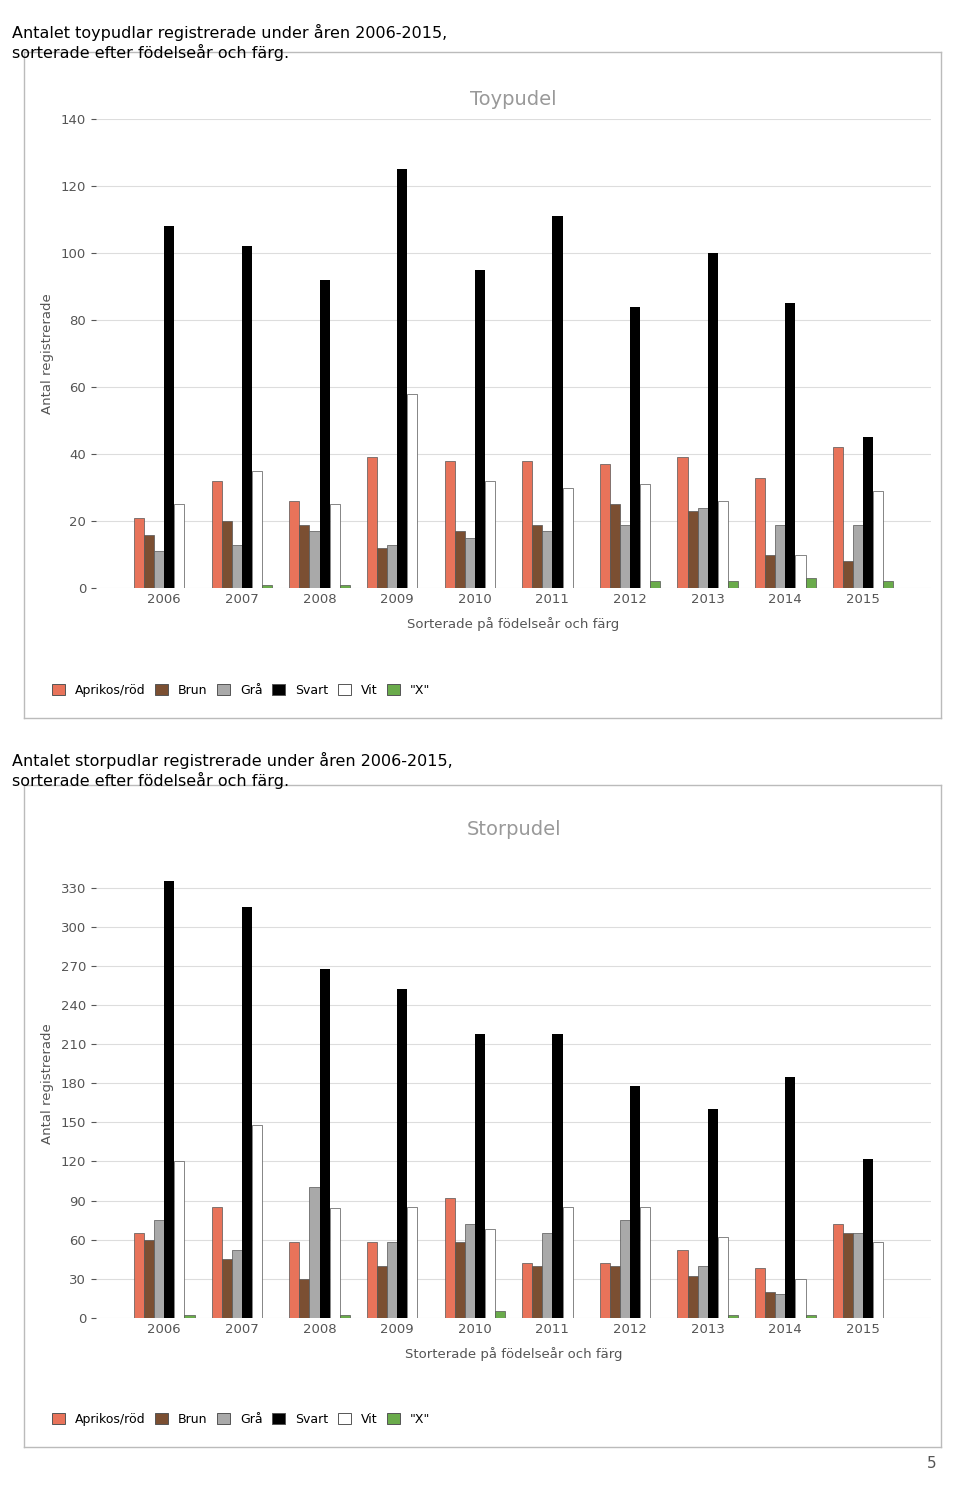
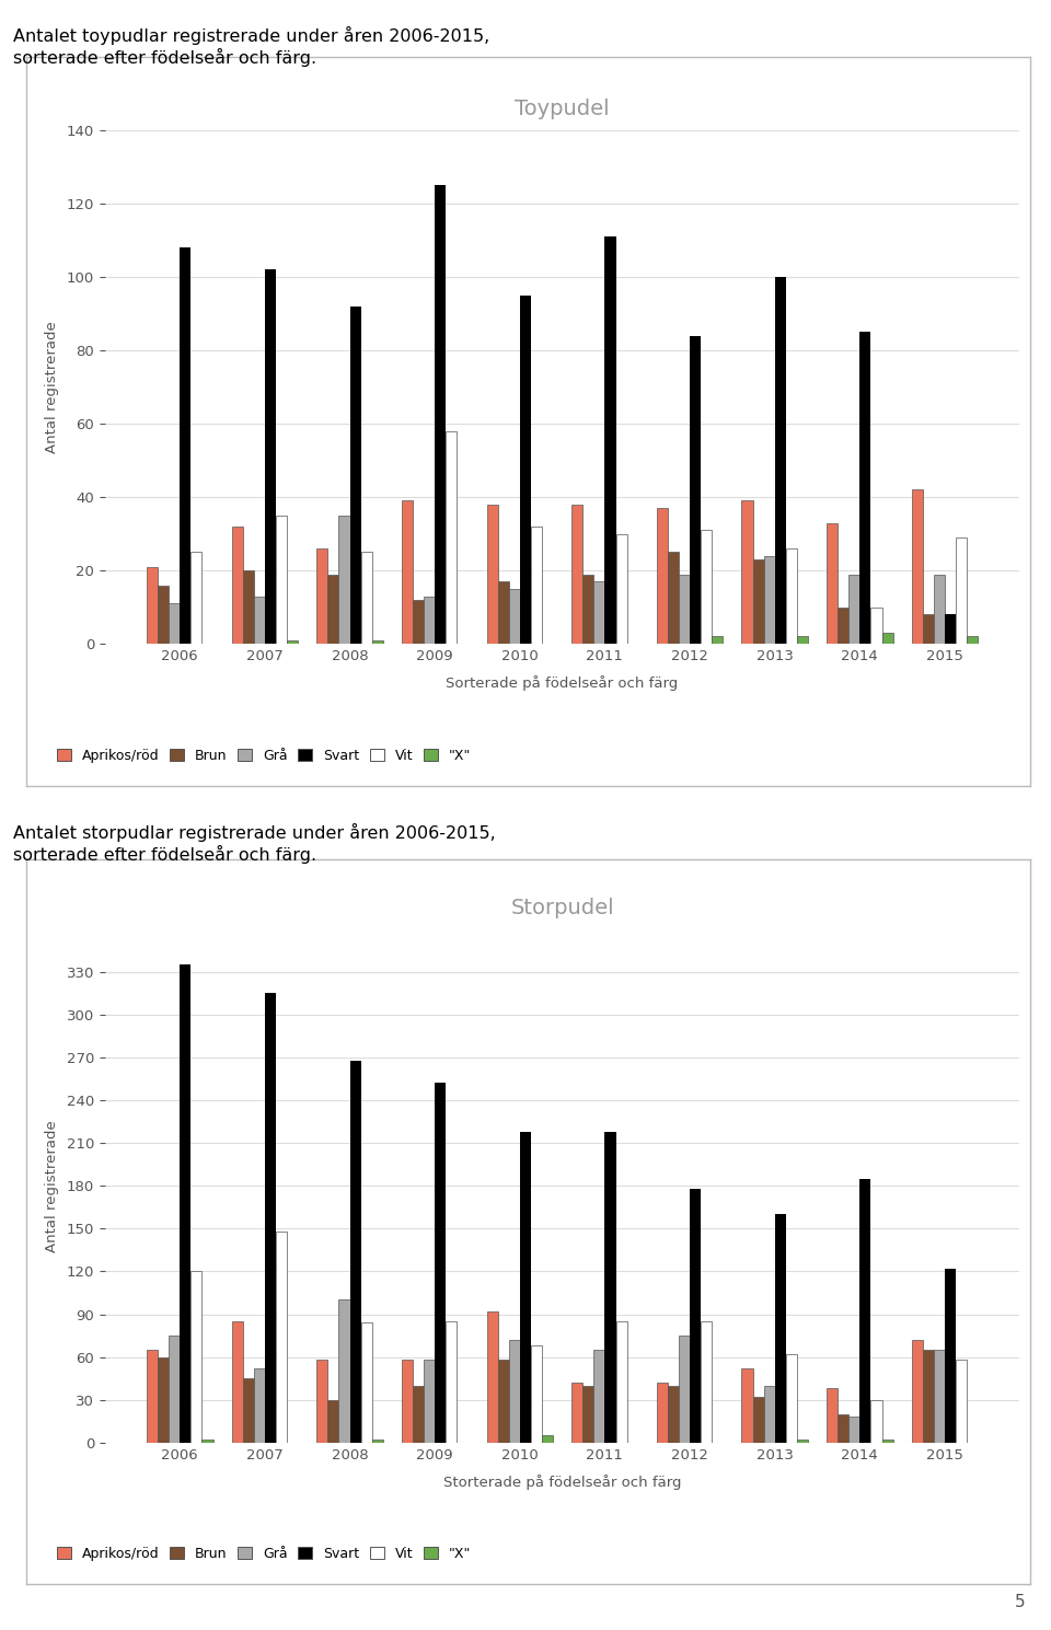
Toypudel/Grå/2008: 17 -> 35
Toypudel/Svart/2015: 45 -> 8
